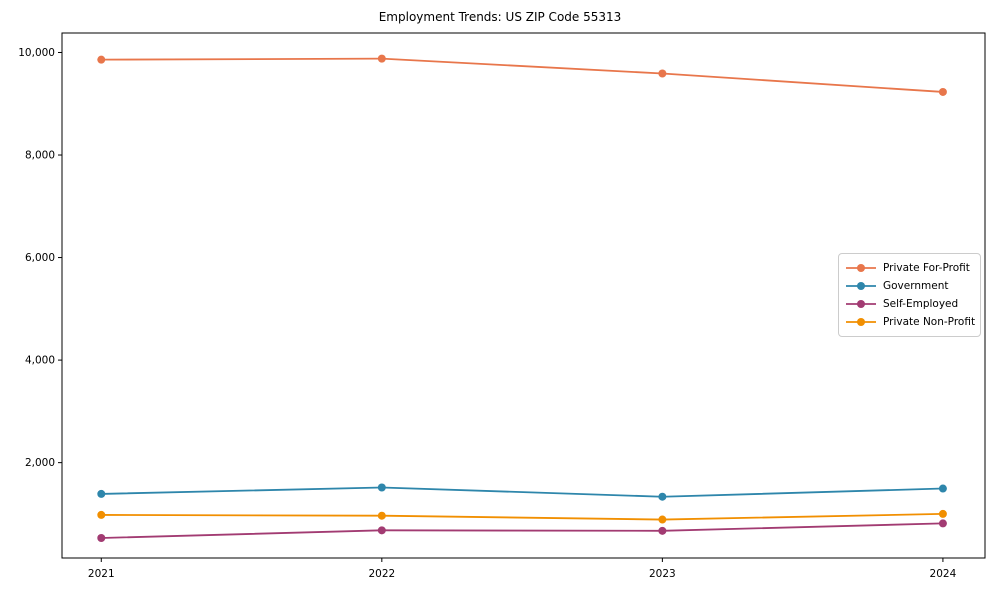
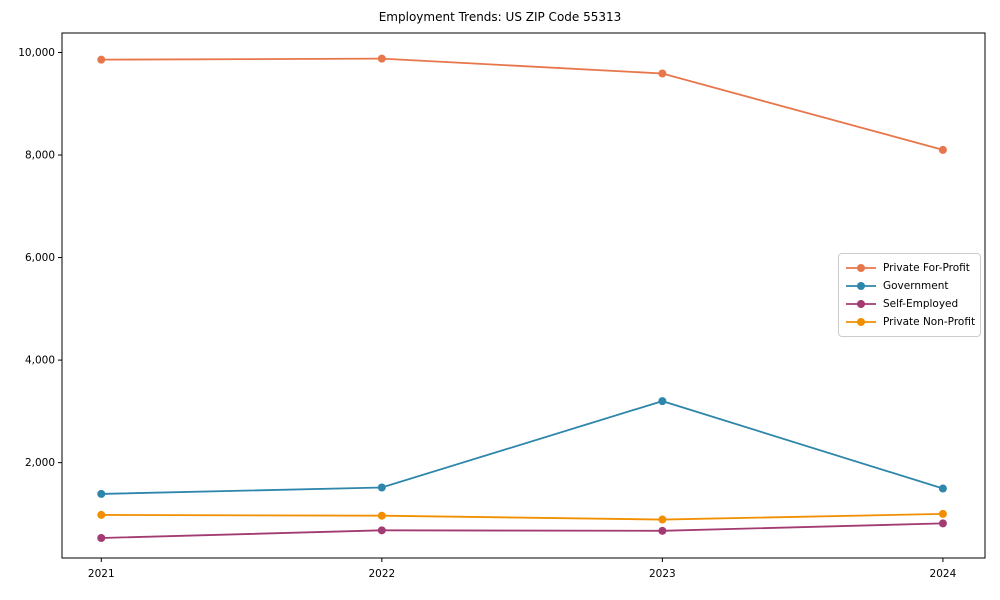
Government/2023: 1300 -> 3200
Private For-Profit/2024: 9200 -> 8100
